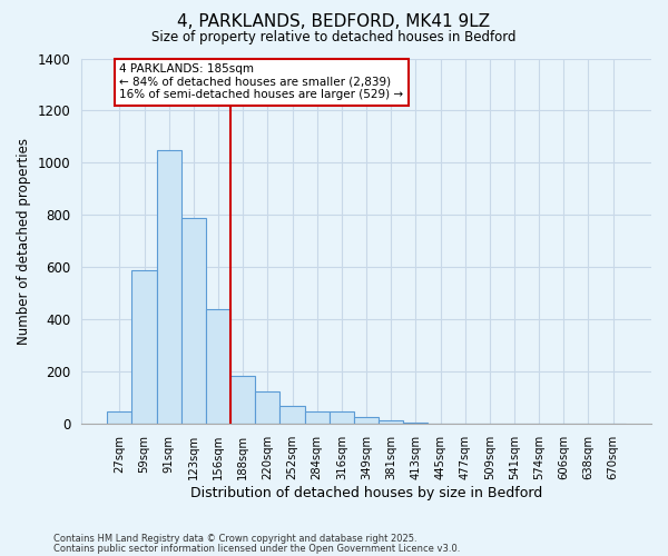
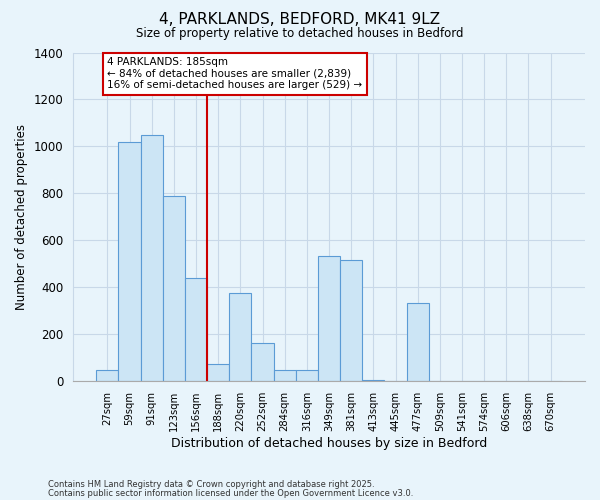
59sqm: 590 -> 1020
188sqm: 185 -> 75
220sqm: 125 -> 375
252sqm: 70 -> 165
349sqm: 25 -> 535
381sqm: 15 -> 515
477sqm: 1 -> 335
